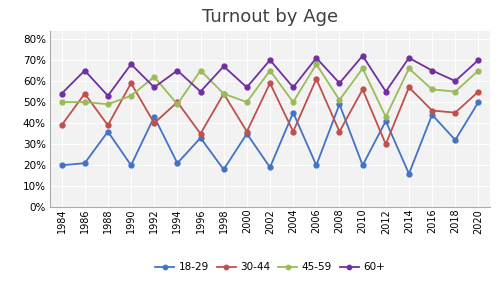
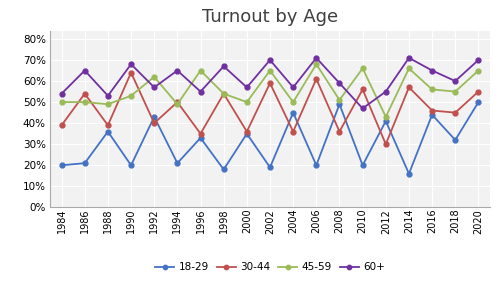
30-44/1990: 59% -> 64%
60+/2010: 72% -> 47%
